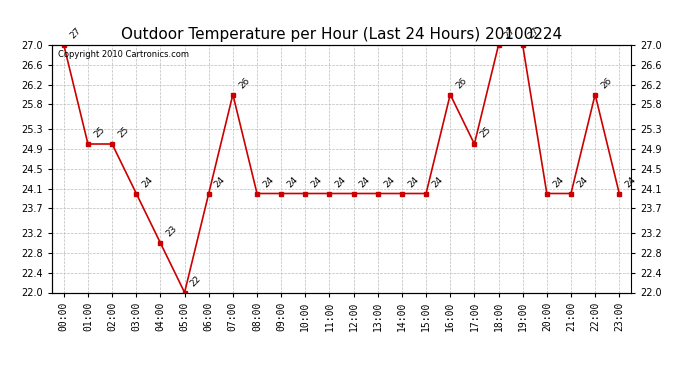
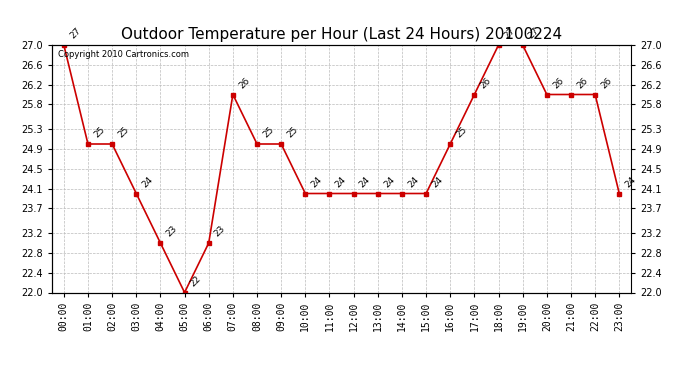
06:00: 24 -> 23
08:00: 24 -> 25
09:00: 24 -> 25
16:00: 26 -> 25
17:00: 25 -> 26
20:00: 24 -> 26
21:00: 24 -> 26
